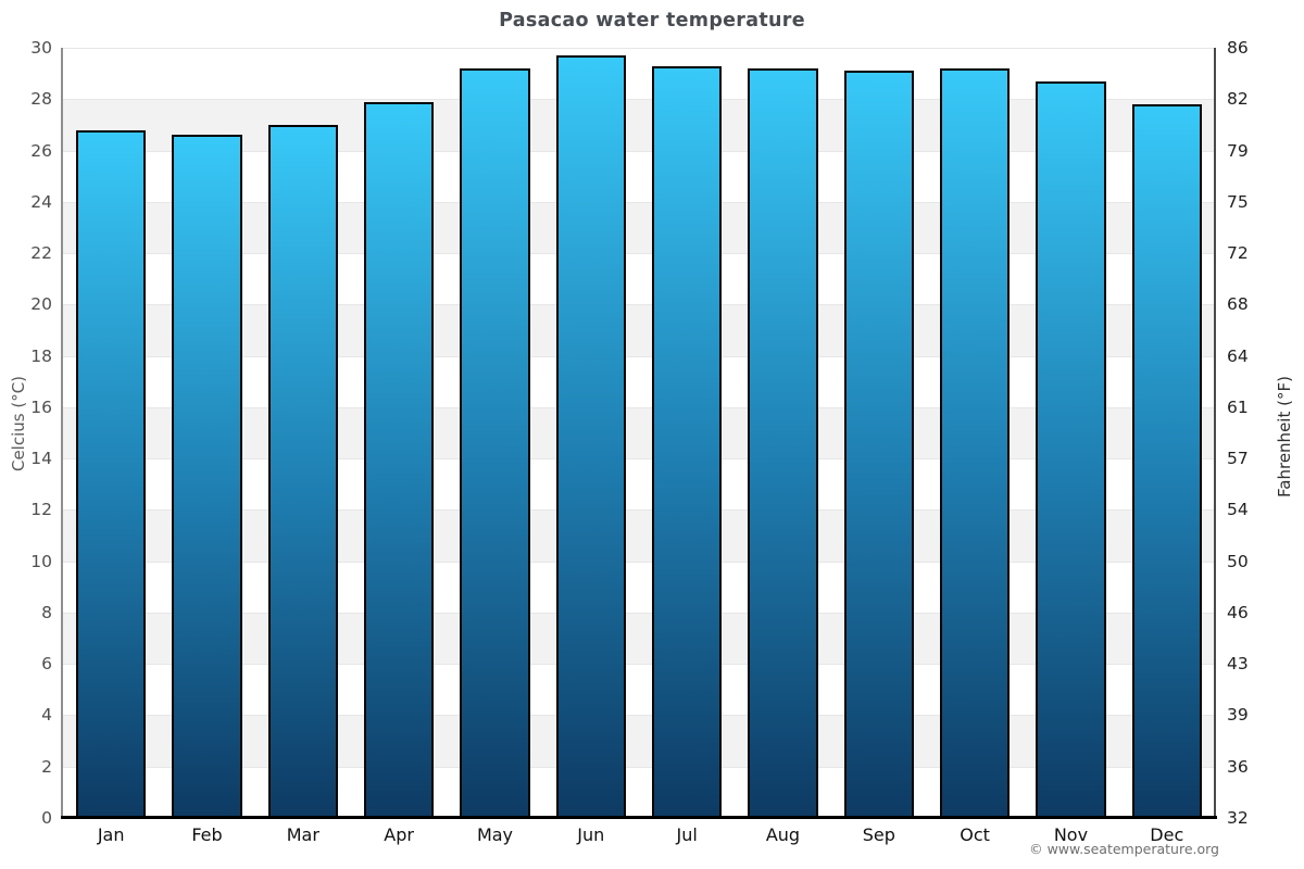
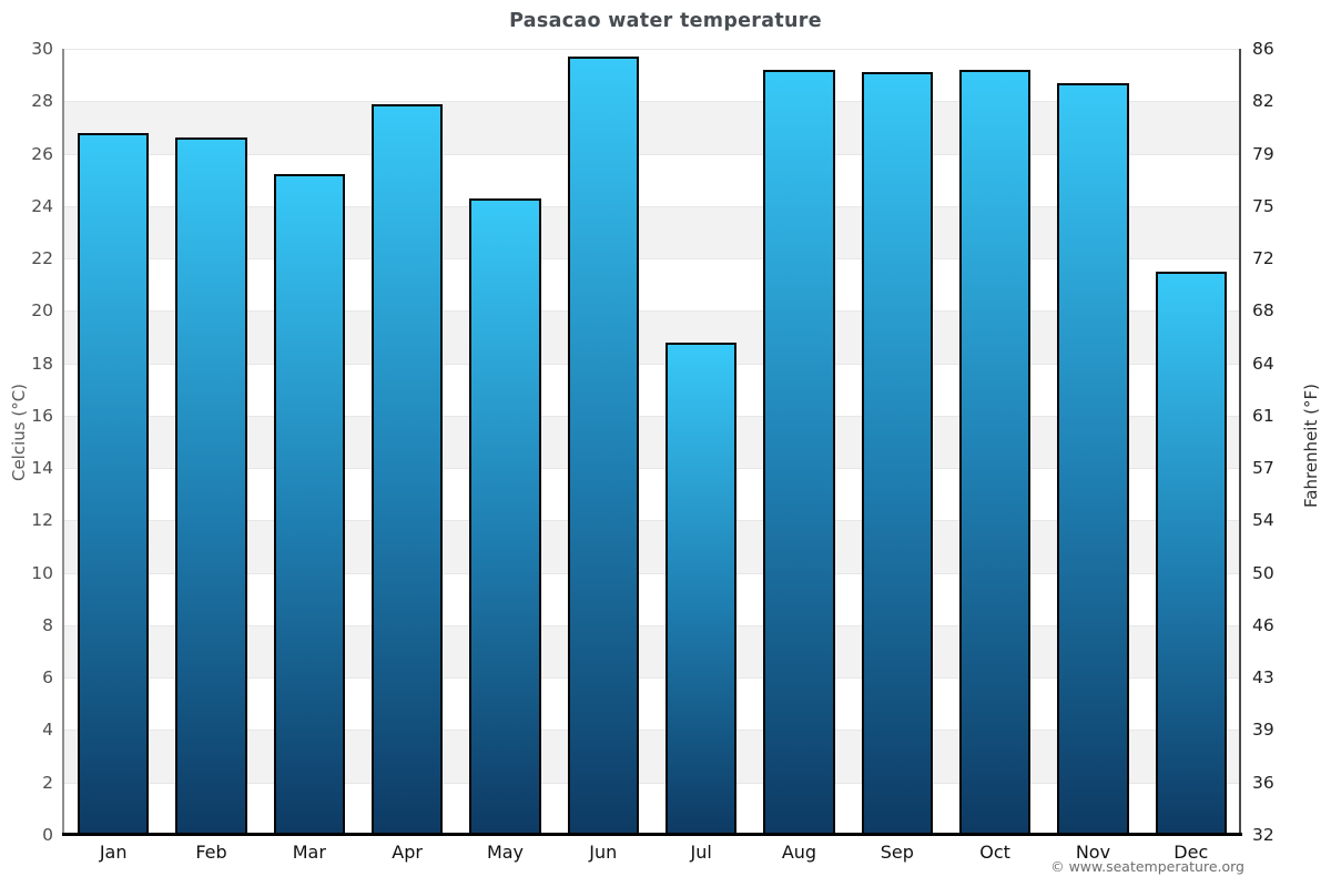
Mar: 27.0 -> 25.2
May: 29.2 -> 24.3
Jul: 29.3 -> 18.8
Dec: 27.8 -> 21.5
